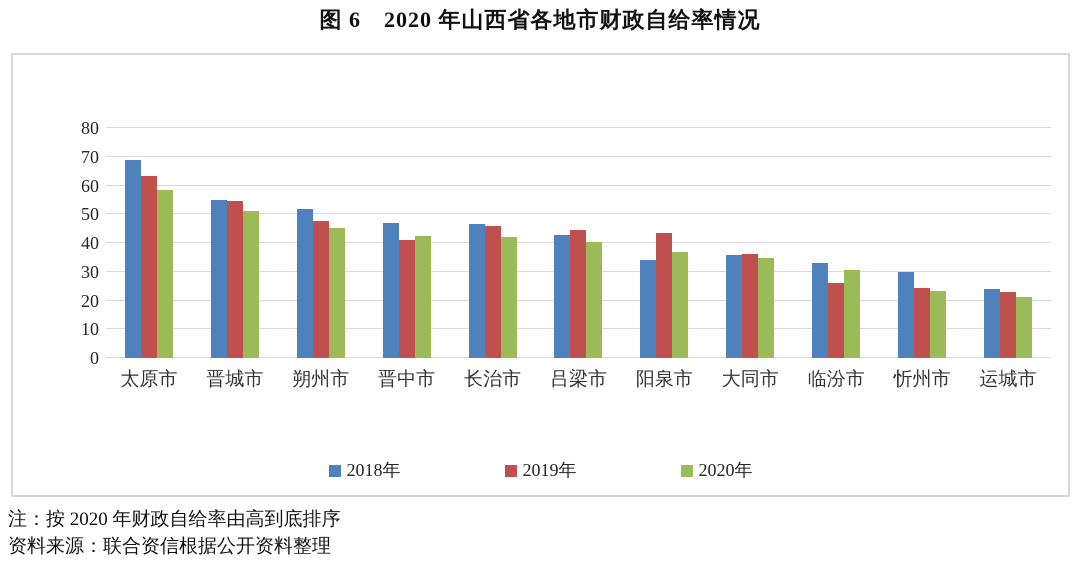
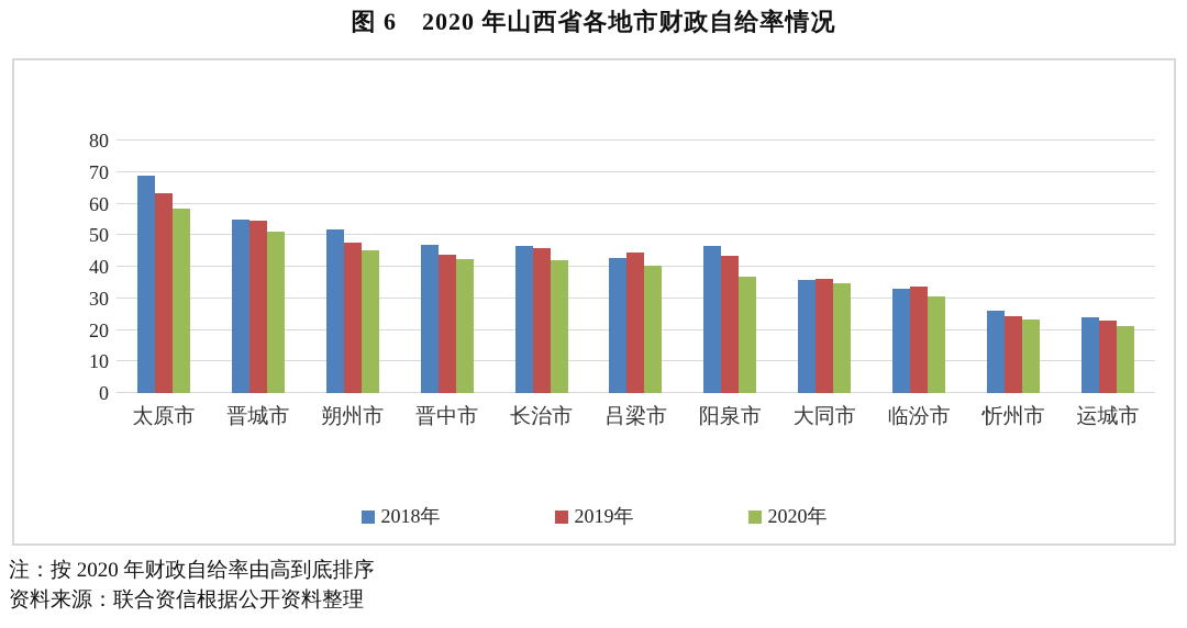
2019年/晋中市: 41 -> 44
2018年/阳泉市: 34 -> 46
2019年/临汾市: 26 -> 34
2018年/忻州市: 30 -> 26
